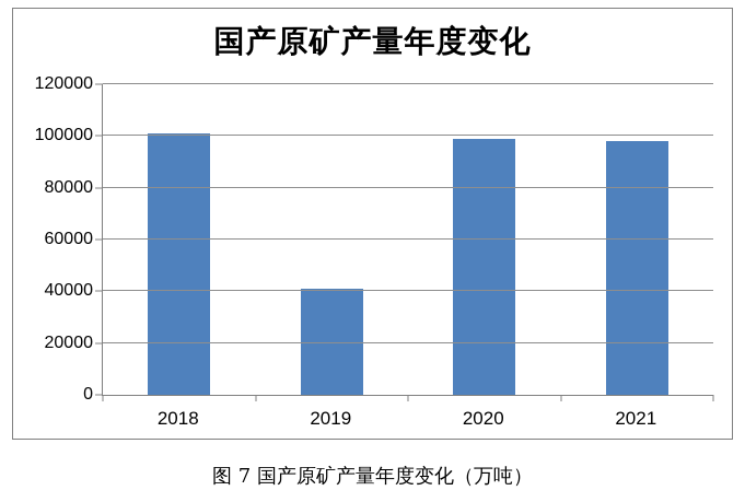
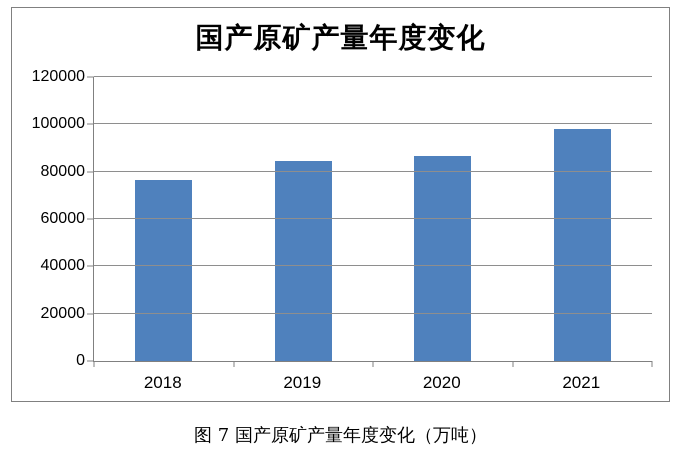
2018: 101000 -> 76000
2019: 41000 -> 85000
2020: 99000 -> 87000
